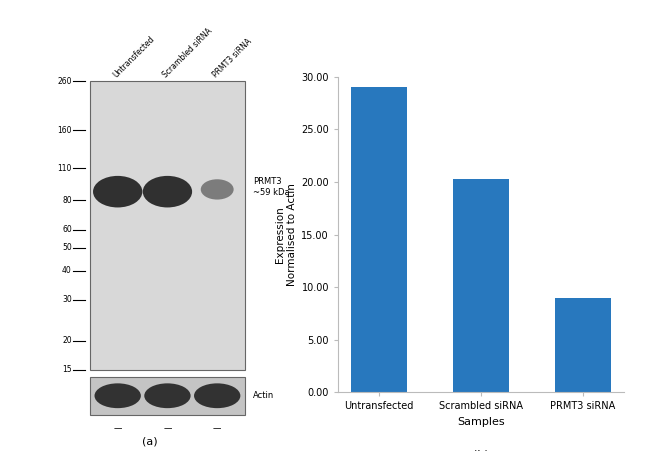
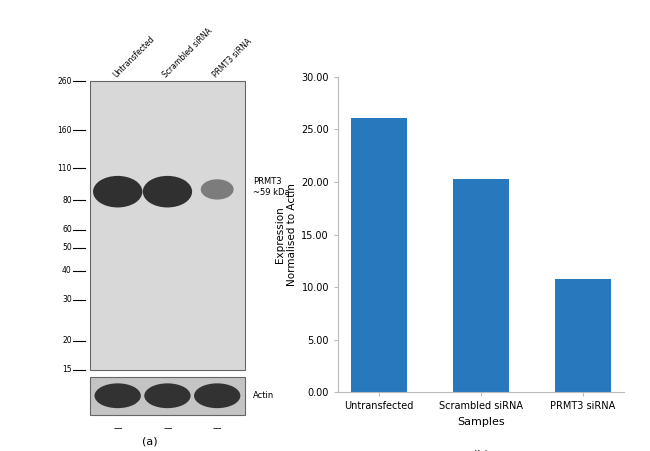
Untransfected: 29.0 -> 26.1
PRMT3 siRNA: 9.0 -> 10.8
